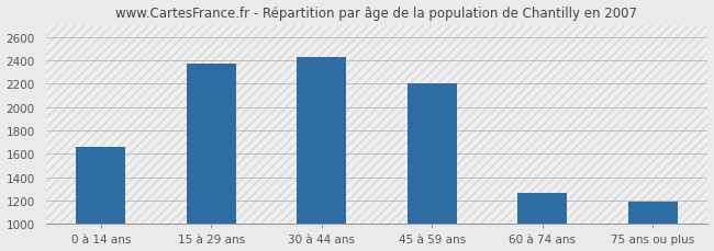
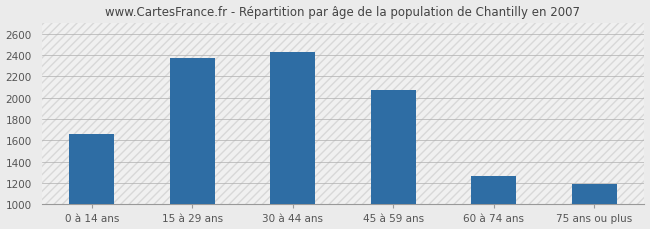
45 à 59 ans: 2200 -> 2070
